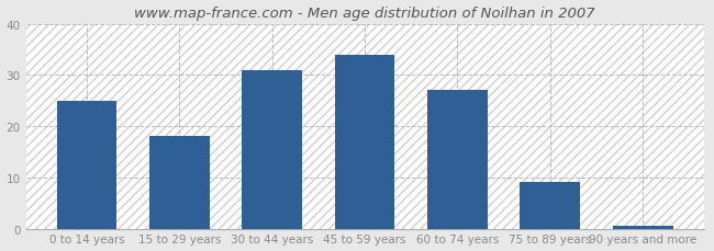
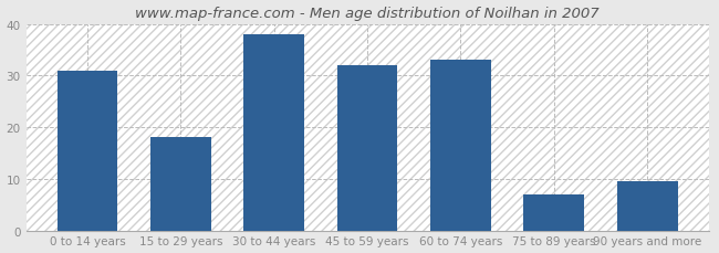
0 to 14 years: 25.0 -> 31.0
30 to 44 years: 31.0 -> 38.0
45 to 59 years: 34.0 -> 32.0
60 to 74 years: 27.0 -> 33.0
75 to 89 years: 9.0 -> 7.0
90 years and more: 0.5 -> 9.5
